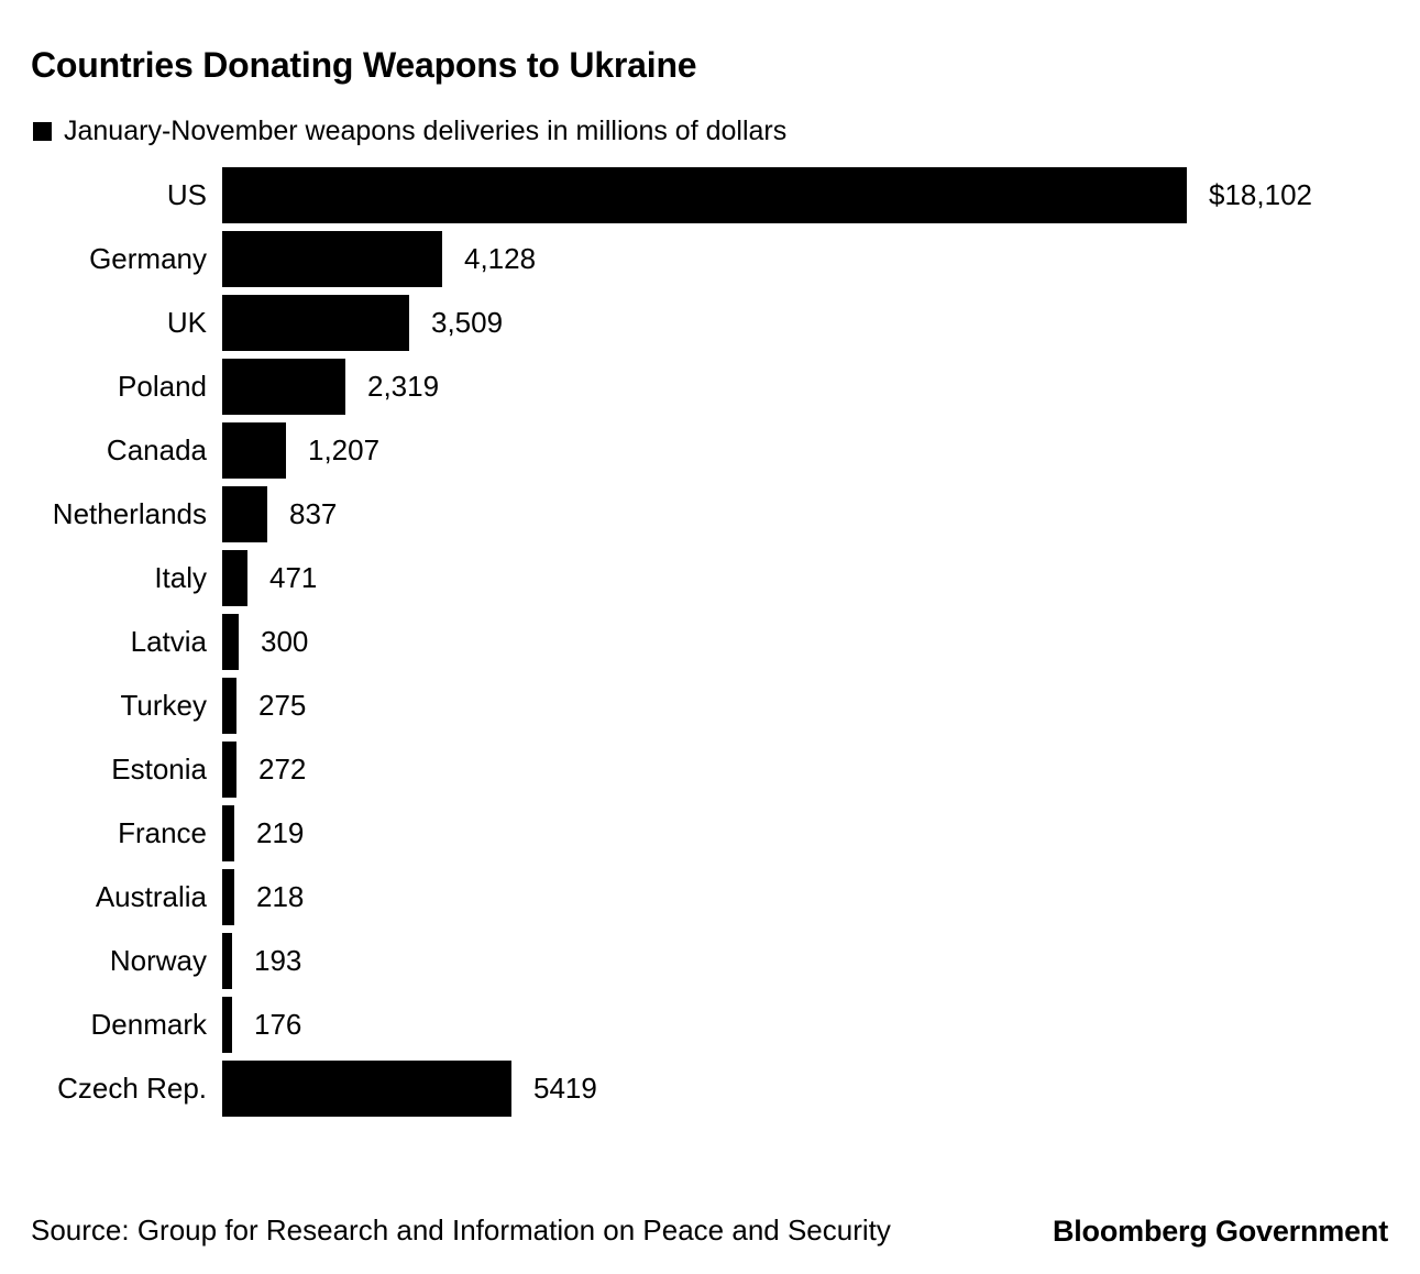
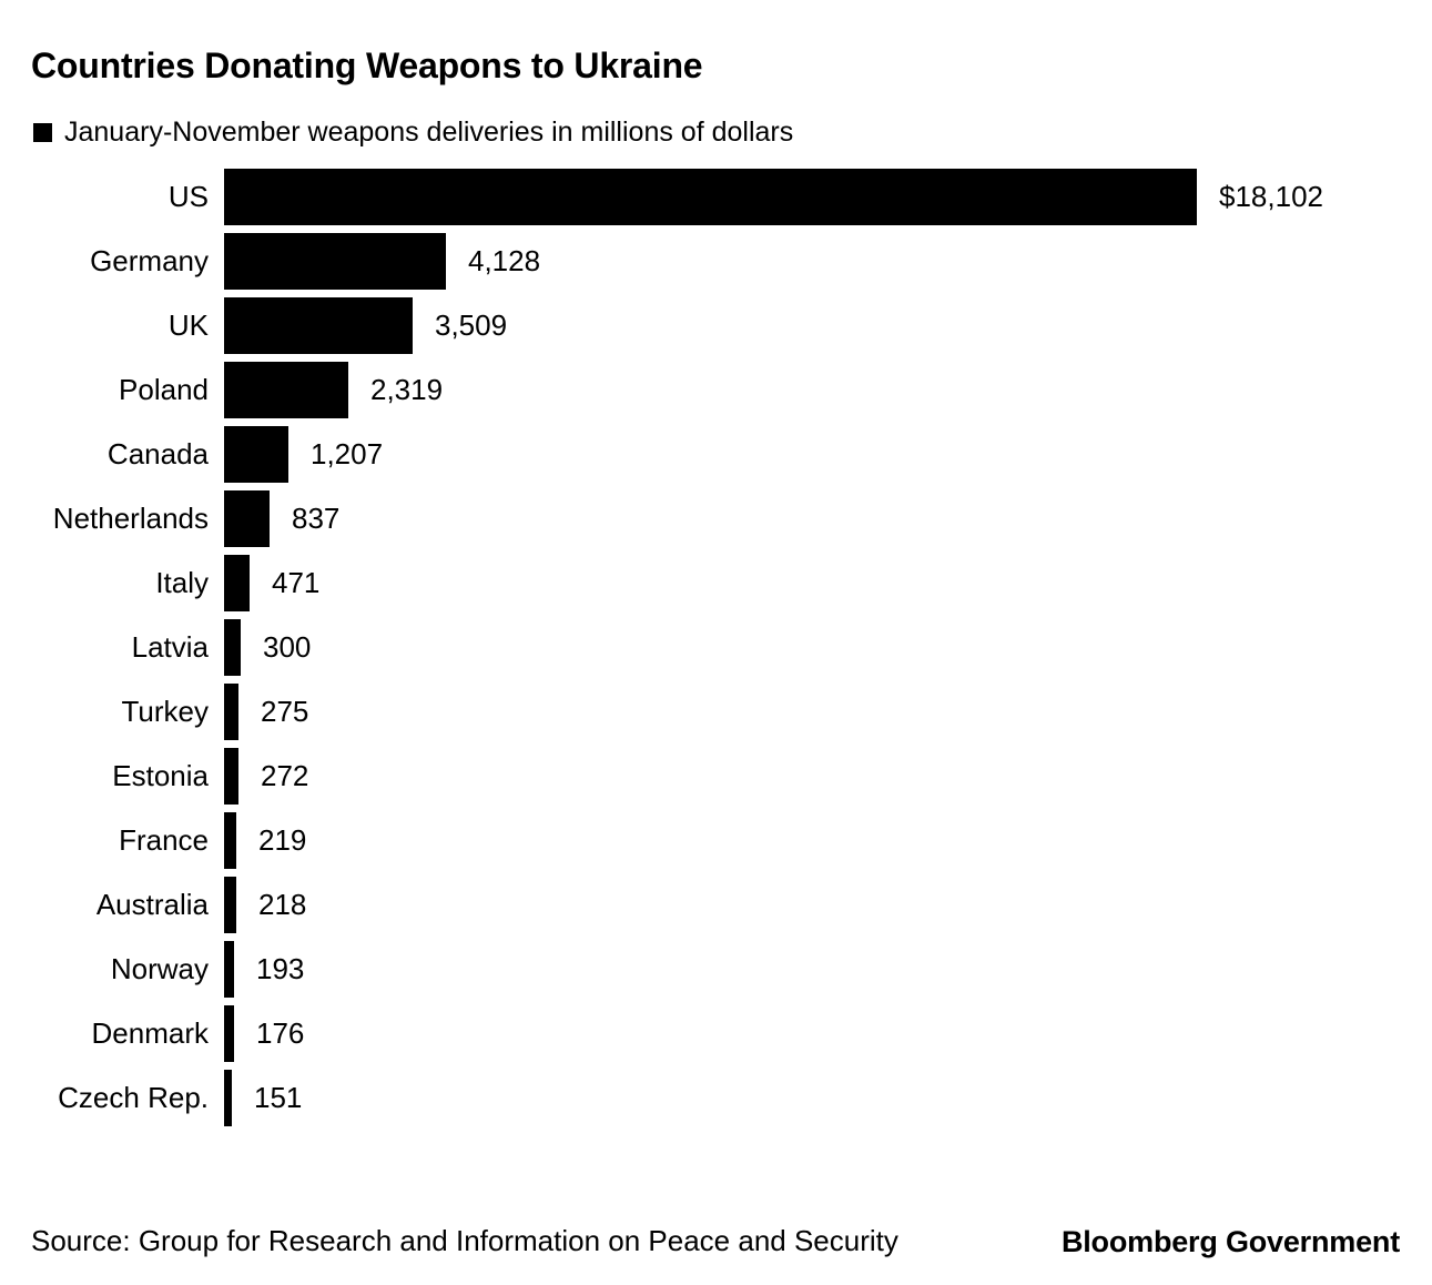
Czech Rep.: 5419 -> 151
